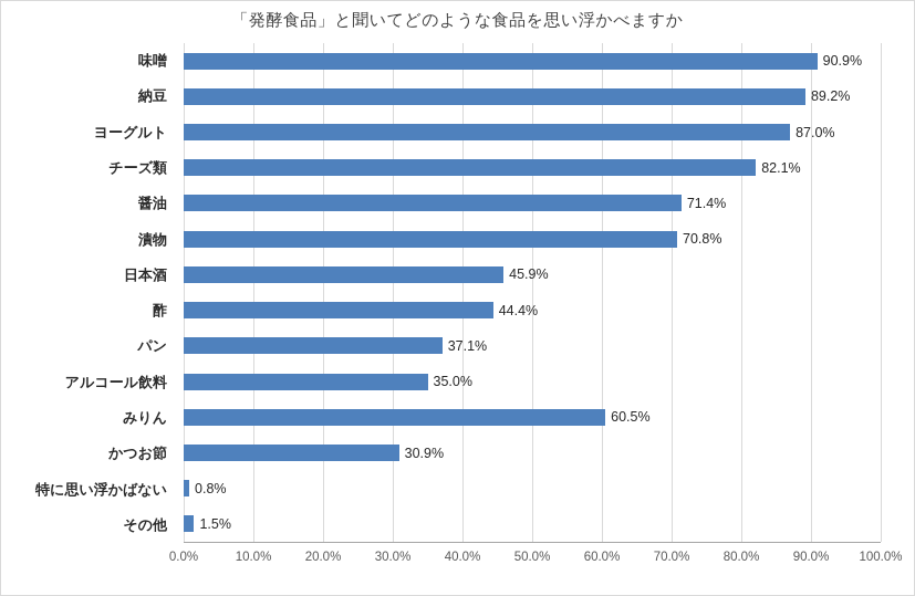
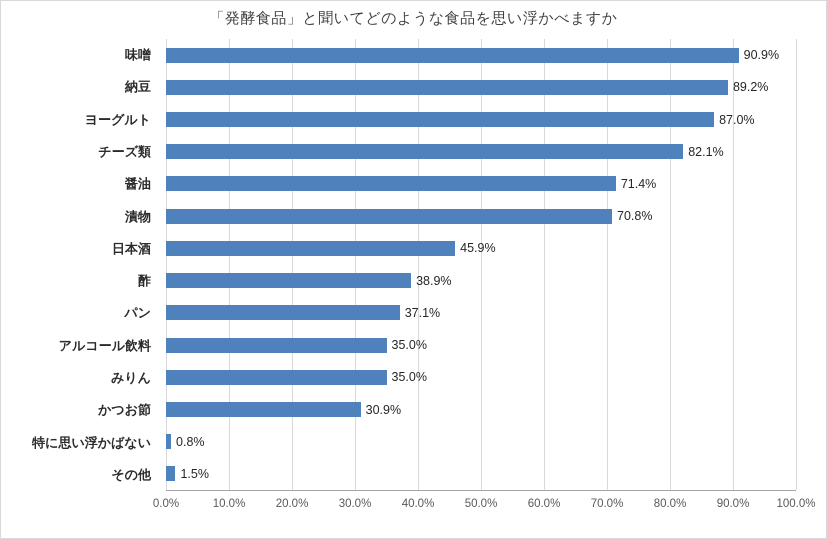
酢: 44.4% -> 38.9%
みりん: 60.5% -> 35.0%
